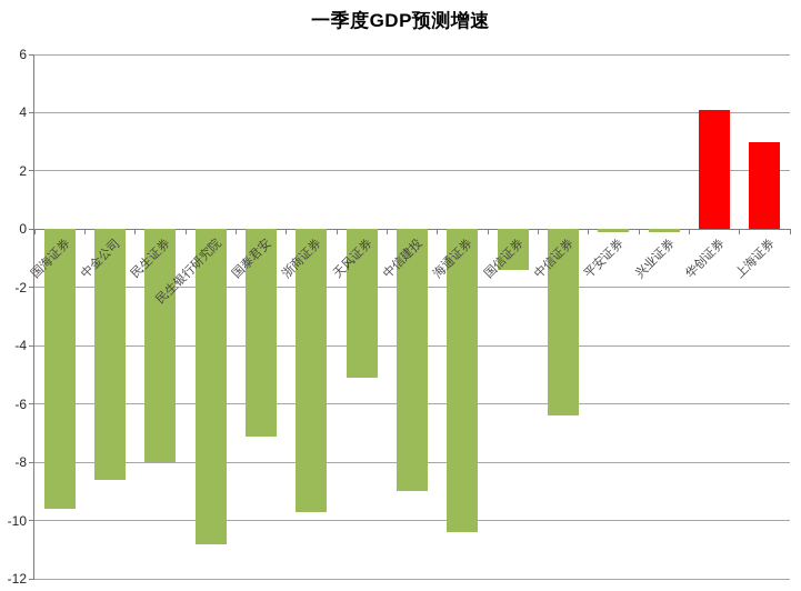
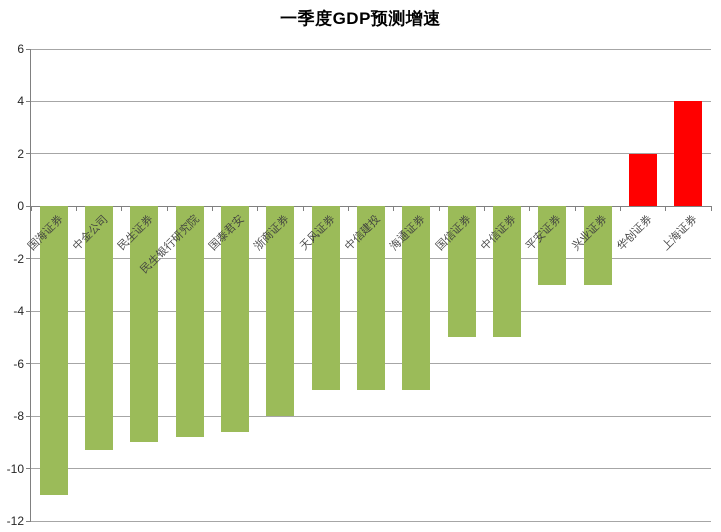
国海证券: -9.6 -> -11.0
中金公司: -8.6 -> -9.3
民生证券: -8.0 -> -9.0
民生银行研究院: -10.8 -> -8.8
国泰君安: -7.1 -> -8.6
浙商证券: -9.7 -> -8.0
天风证券: -5.1 -> -7.0
中信建投: -9.0 -> -7.0
海通证券: -10.4 -> -7.0
国信证券: -1.4 -> -5.0
中信证券: -6.4 -> -5.0
平安证券: -0.1 -> -3.0
兴业证券: -0.1 -> -3.0
华创证券: 4.1 -> 2.0
上海证券: 3.0 -> 4.0
